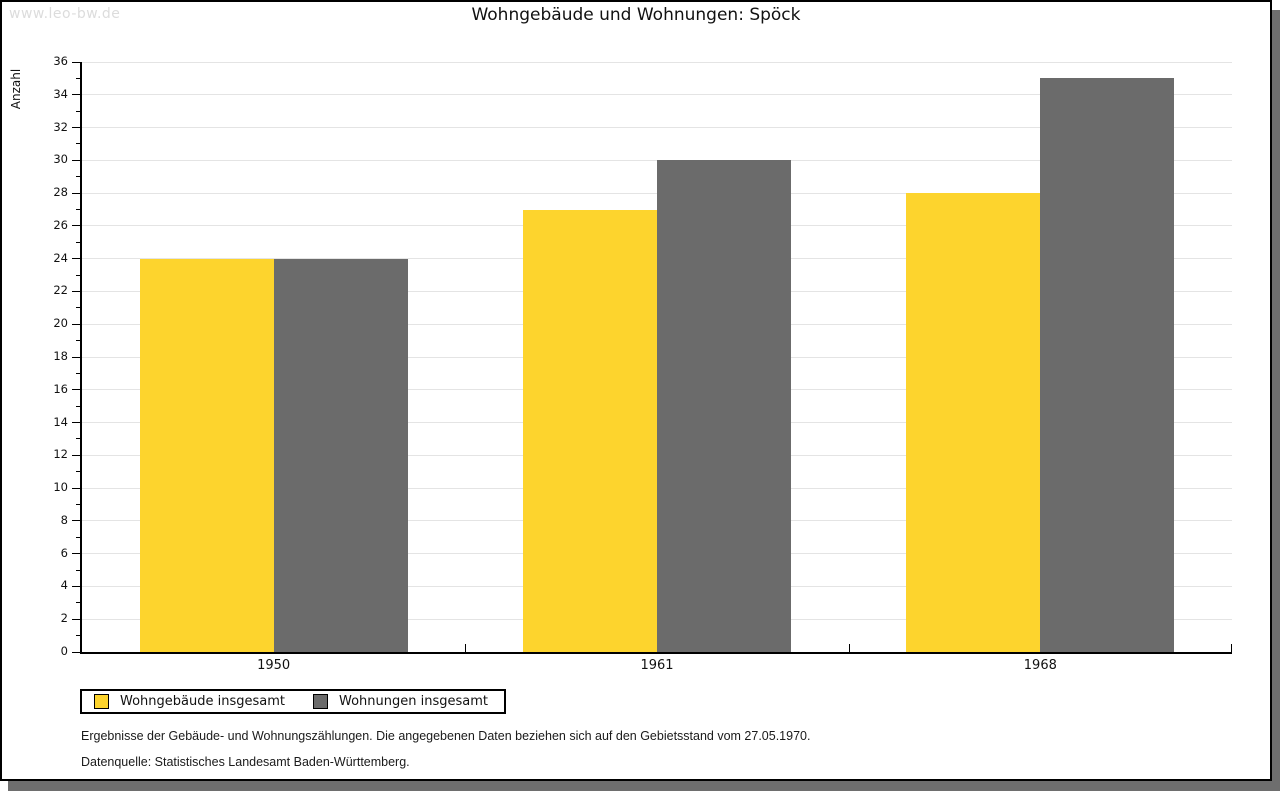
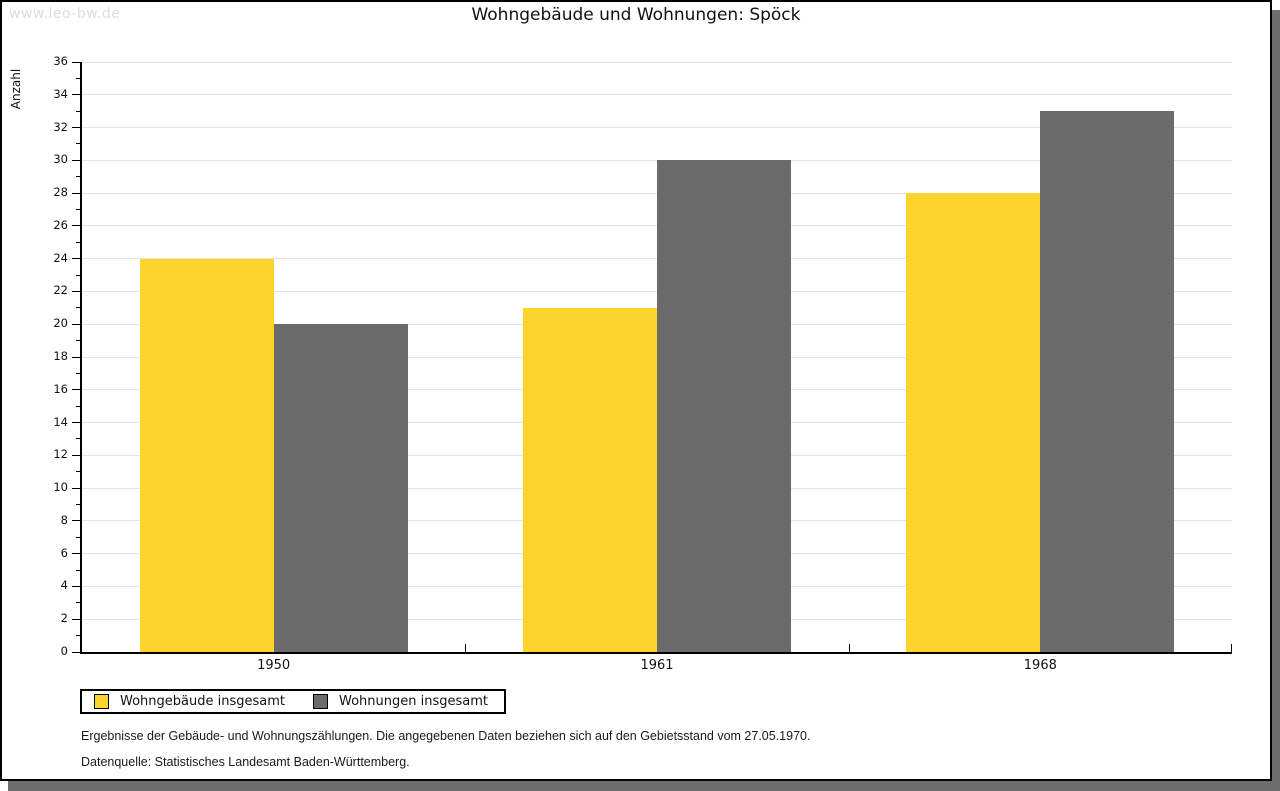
Wohnungen insgesamt/1950: 24 -> 20
Wohngebäude insgesamt/1961: 27 -> 21
Wohnungen insgesamt/1968: 35 -> 33
